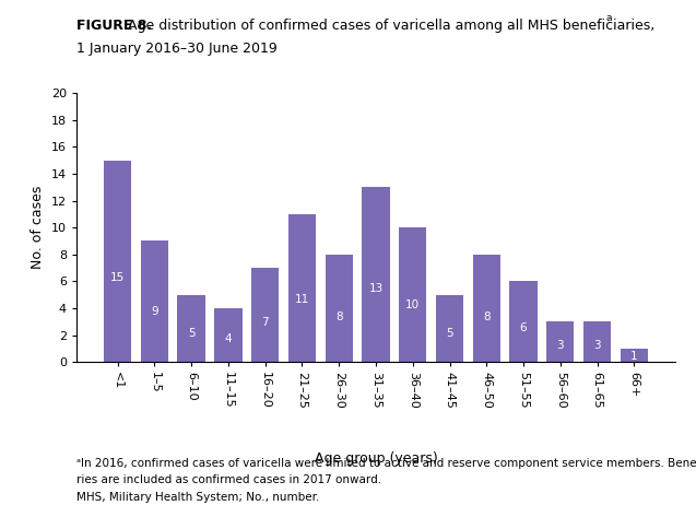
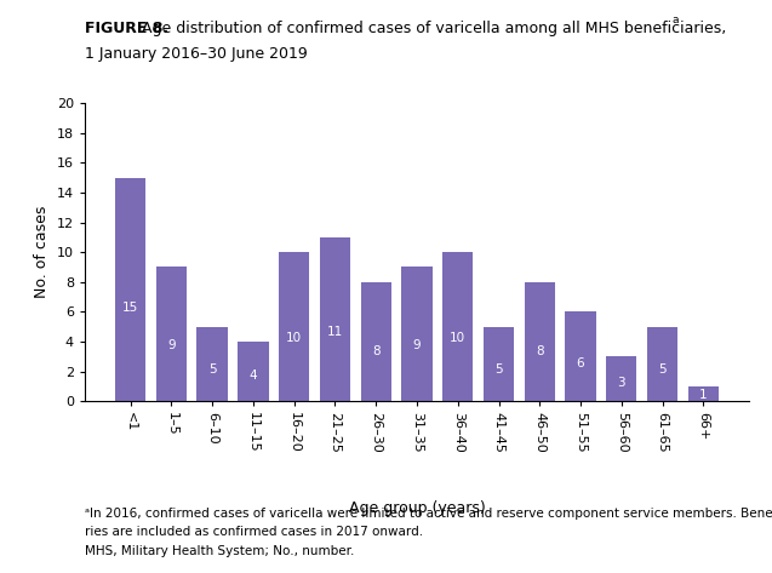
16–20: 7 -> 10
31–35: 13 -> 9
61–65: 3 -> 5
